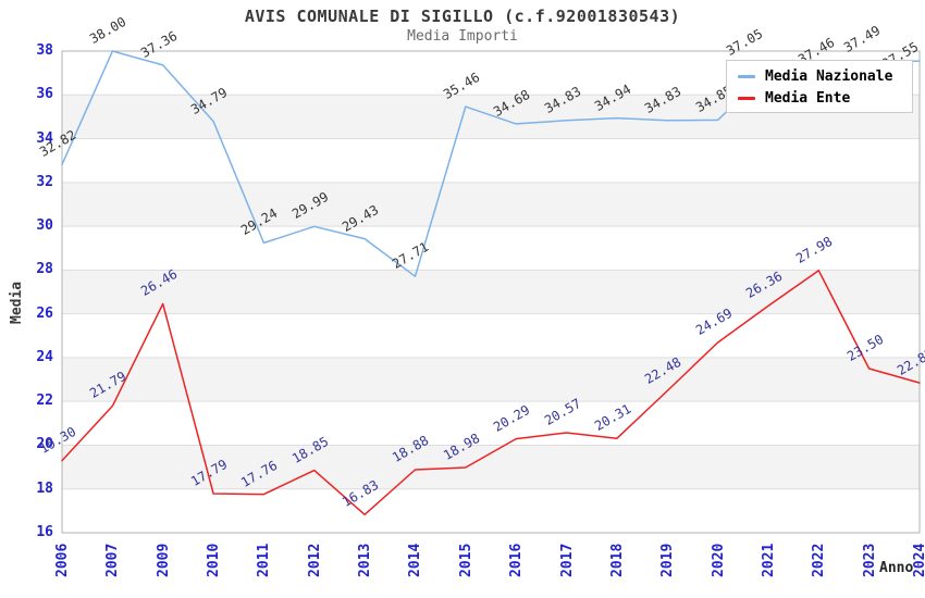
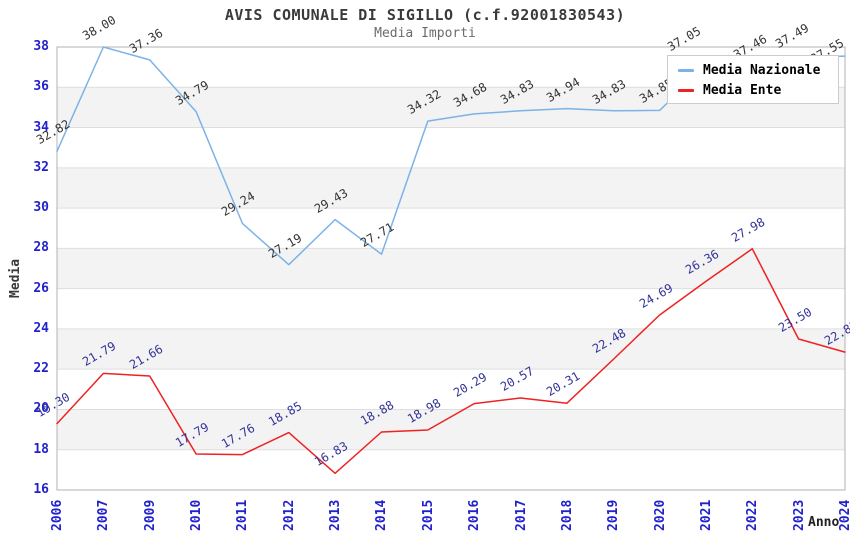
Media Ente/2009: 26.46 -> 21.66
Media Nazionale/2012: 29.99 -> 27.19
Media Nazionale/2015: 35.46 -> 34.32
